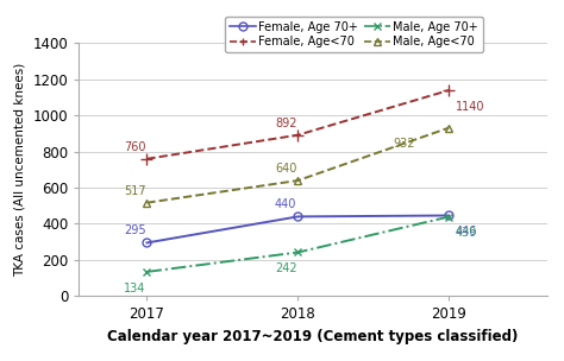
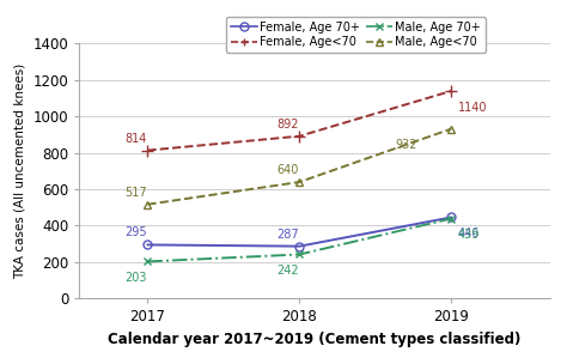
Female, Age<70/2017: 760 -> 814
Male, Age 70+/2017: 134 -> 203
Female, Age 70+/2018: 440 -> 287
